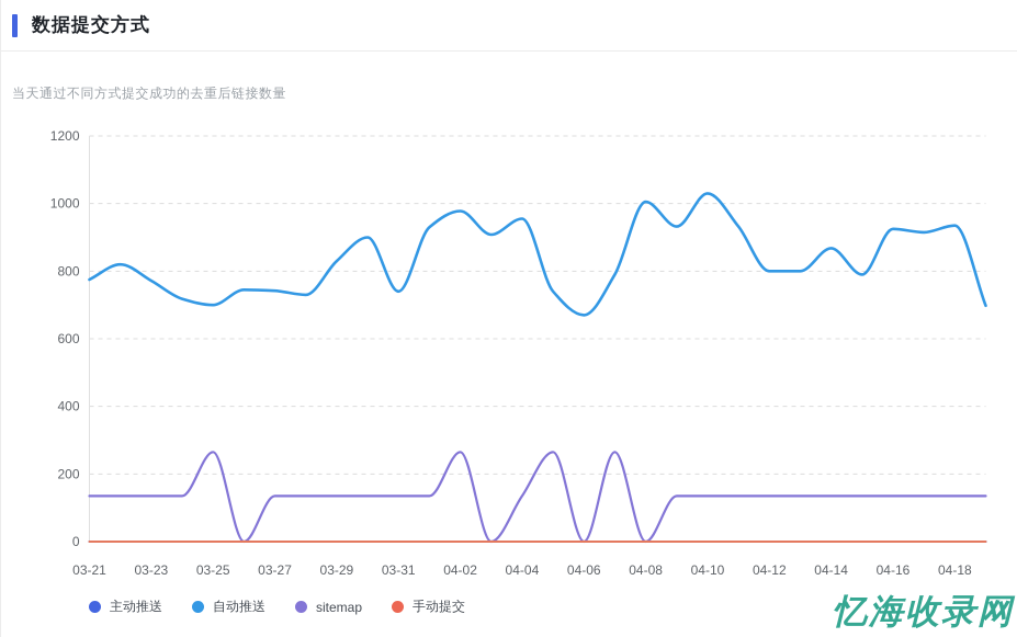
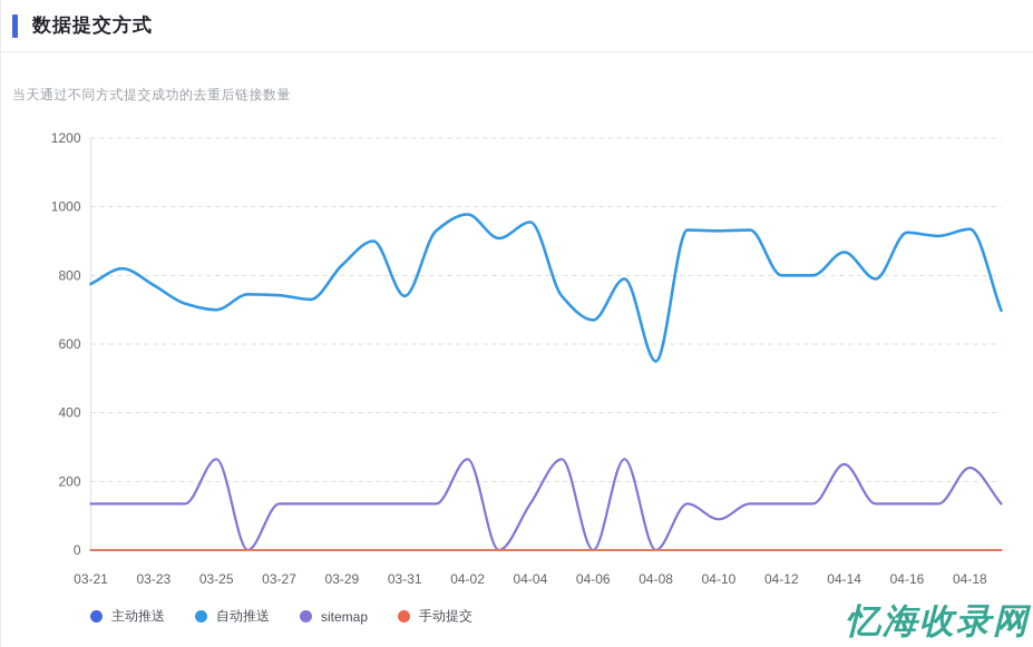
自动推送/04-08: 1000 -> 550
自动推送/04-10: 1030 -> 930
sitemap/04-10: 140 -> 90
sitemap/04-14: 140 -> 250
sitemap/04-18: 140 -> 240
